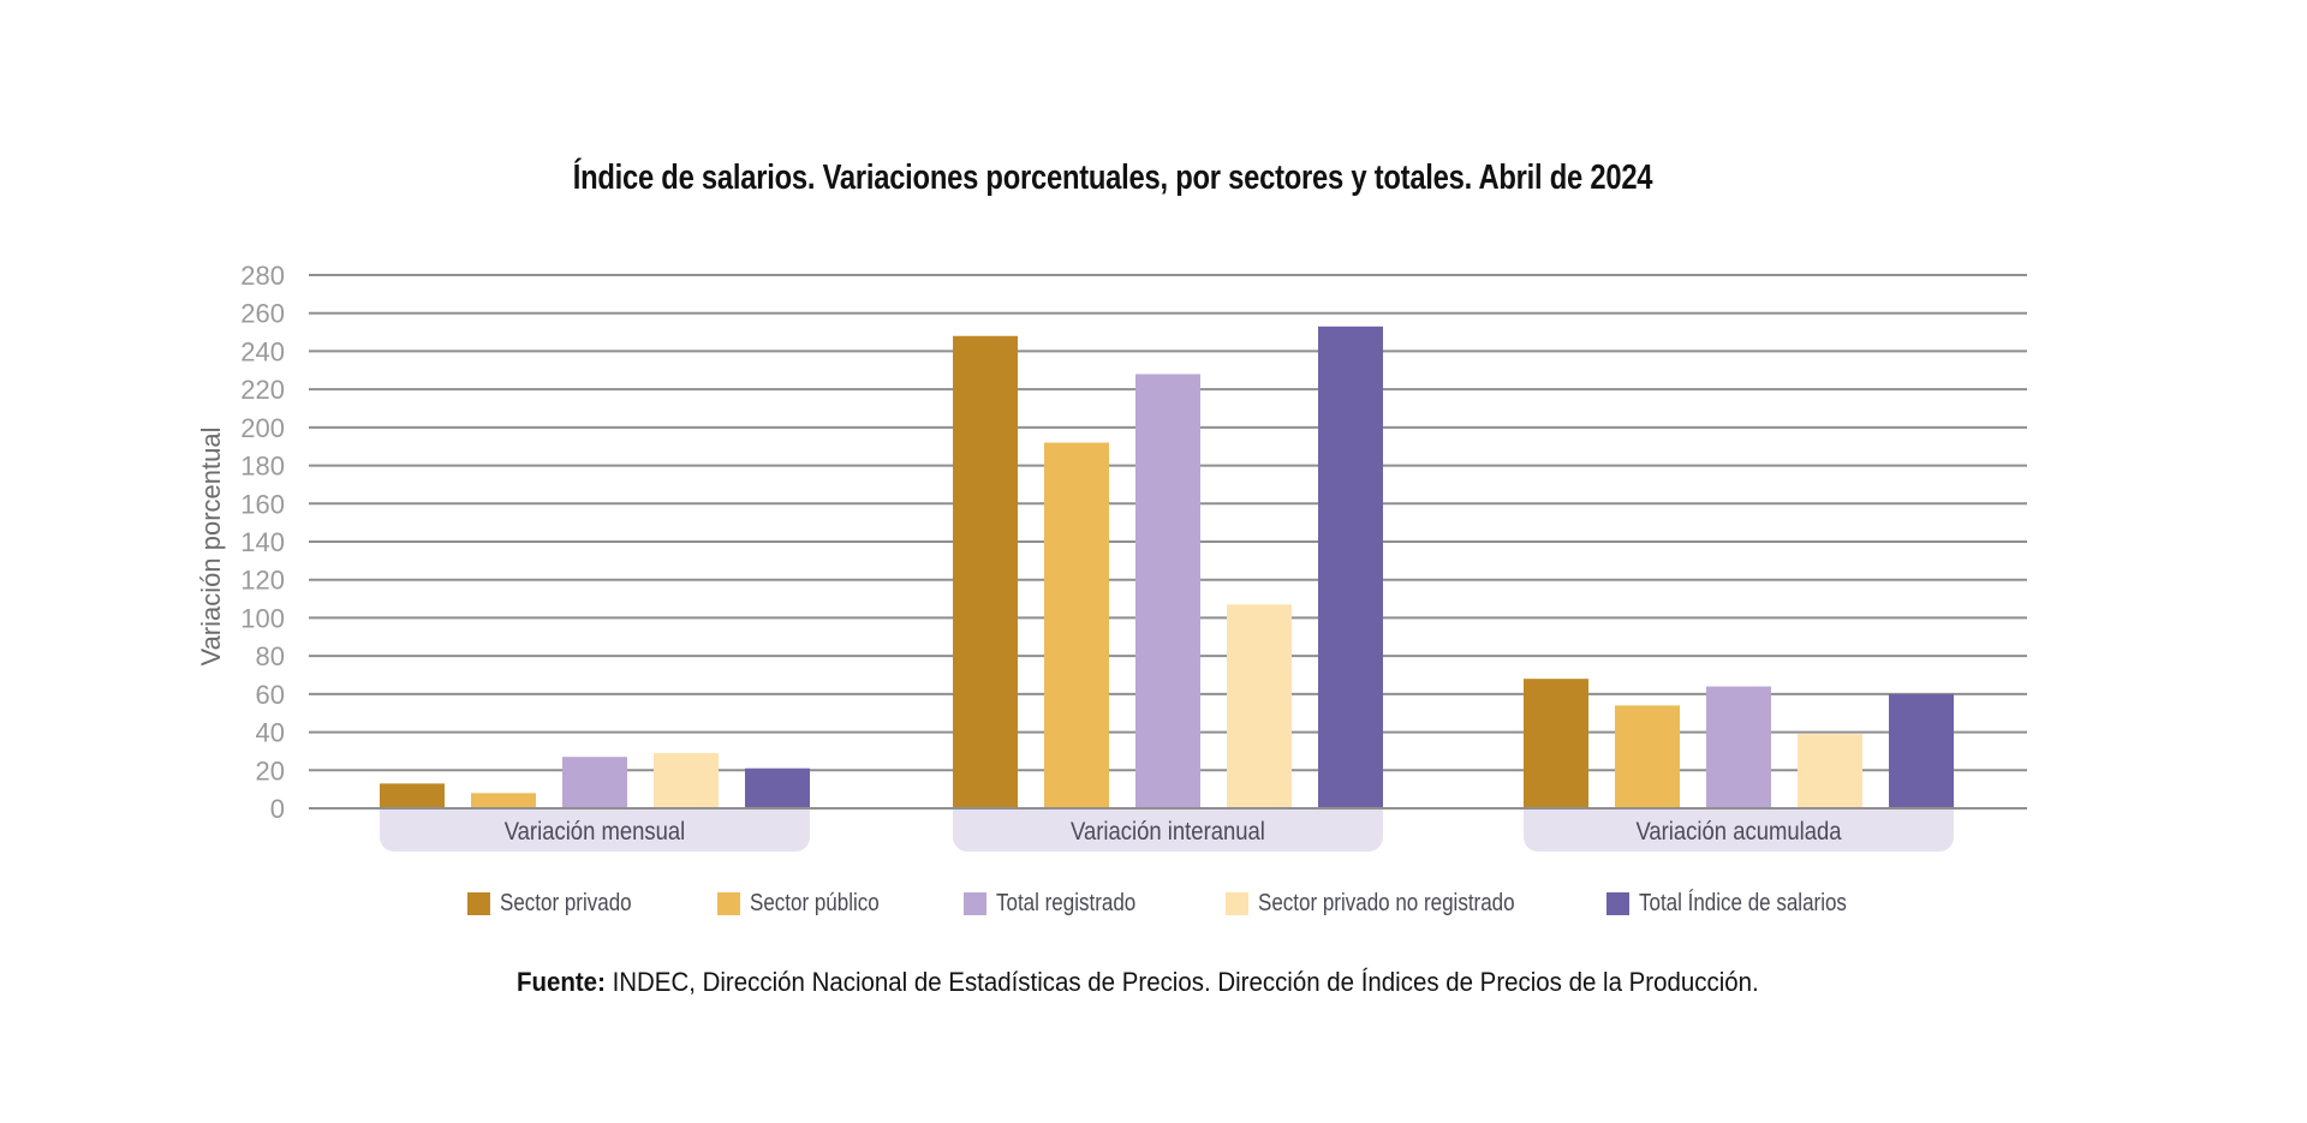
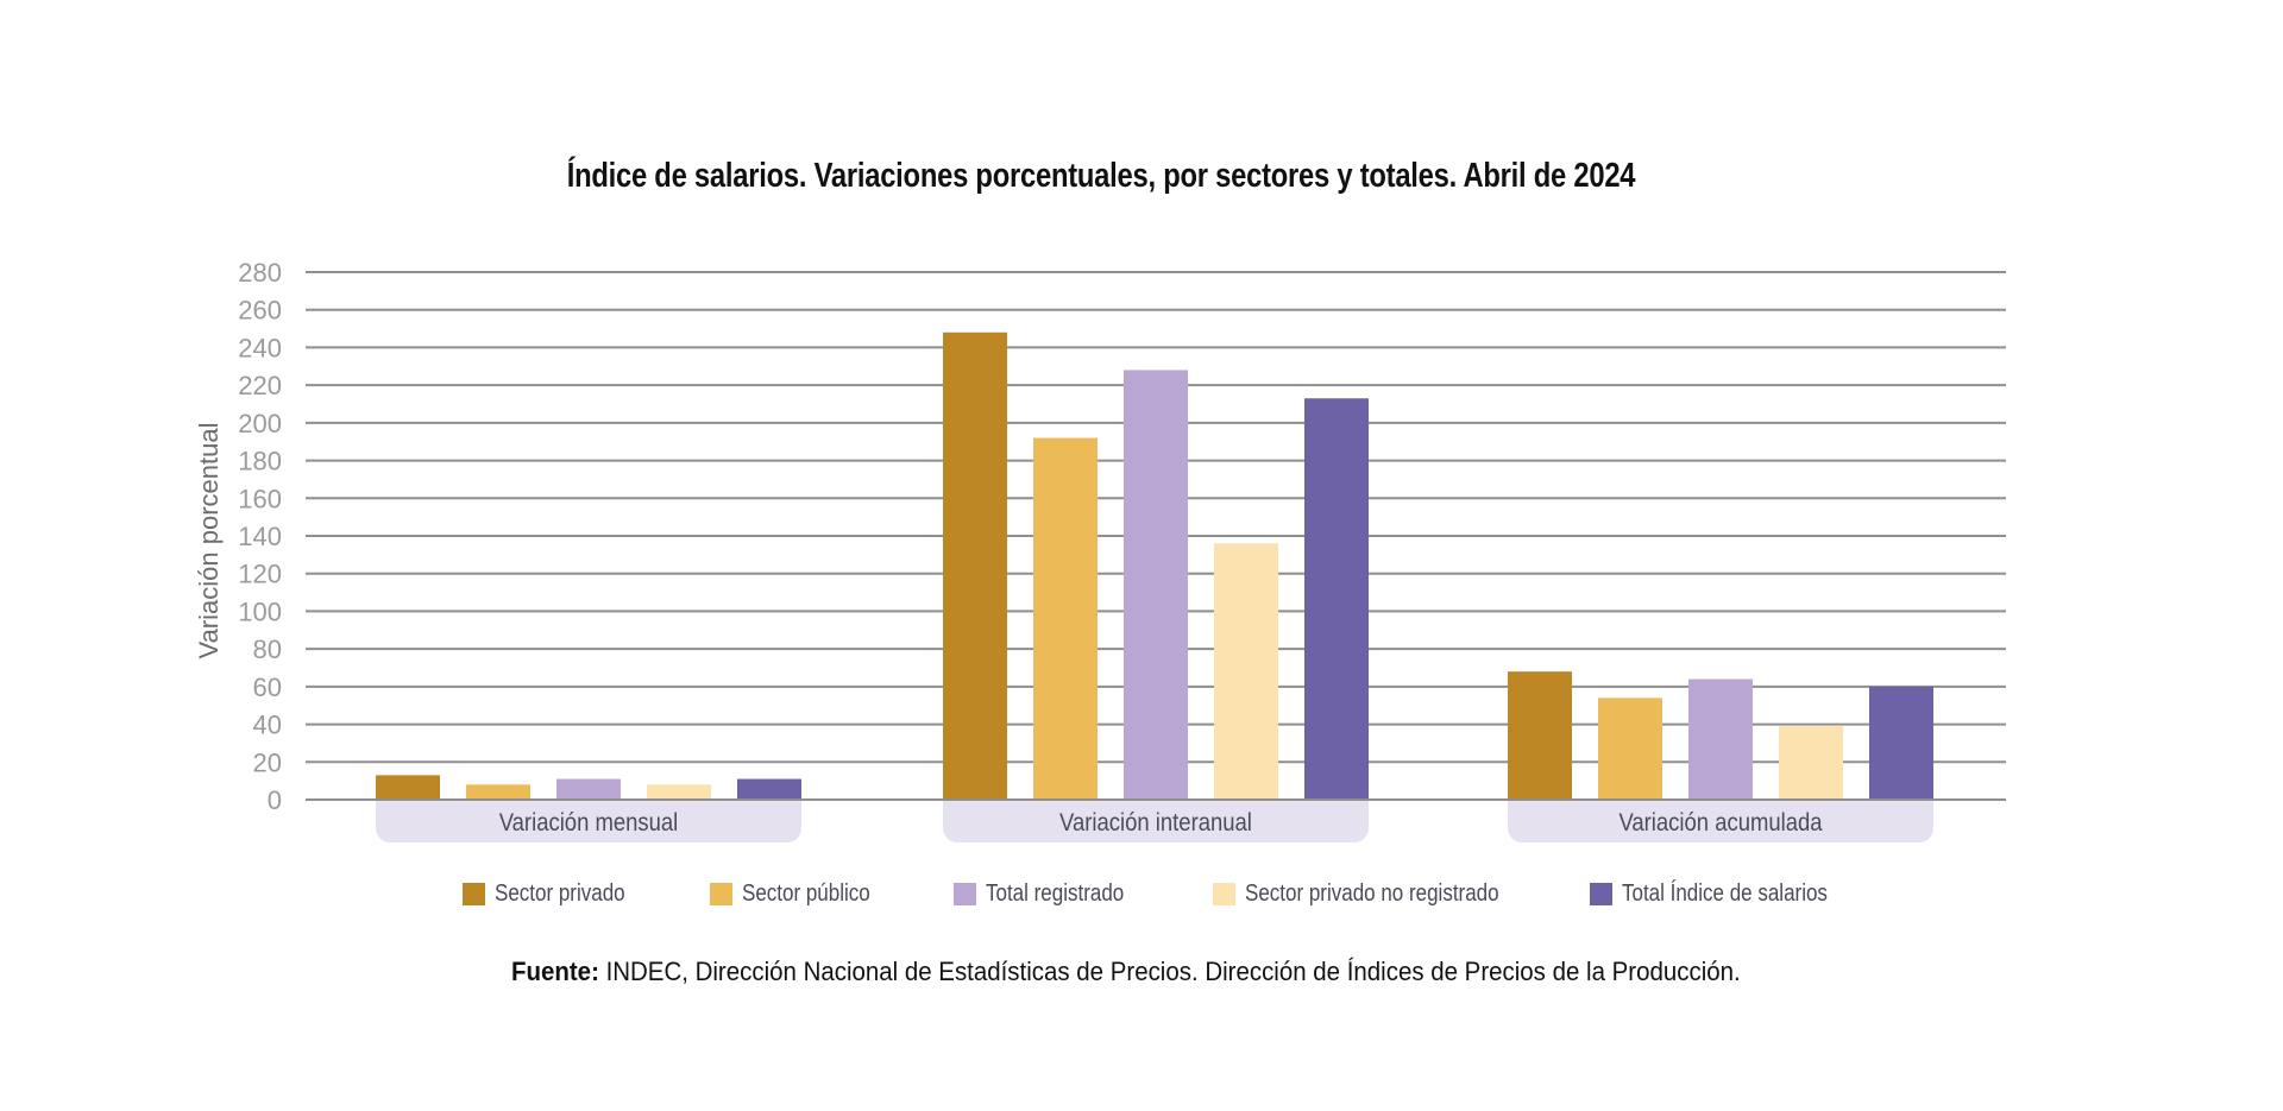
Total registrado/Variación mensual: 27 -> 11
Sector privado no registrado/Variación mensual: 29 -> 8
Total Índice de salarios/Variación mensual: 21 -> 11
Sector privado no registrado/Variación interanual: 107 -> 136
Total Índice de salarios/Variación interanual: 253 -> 213
